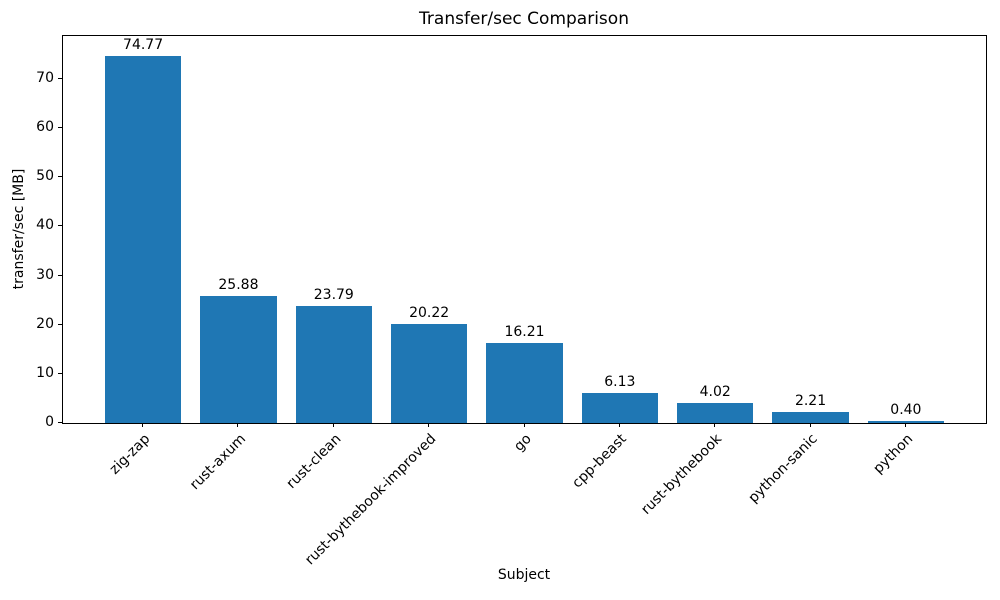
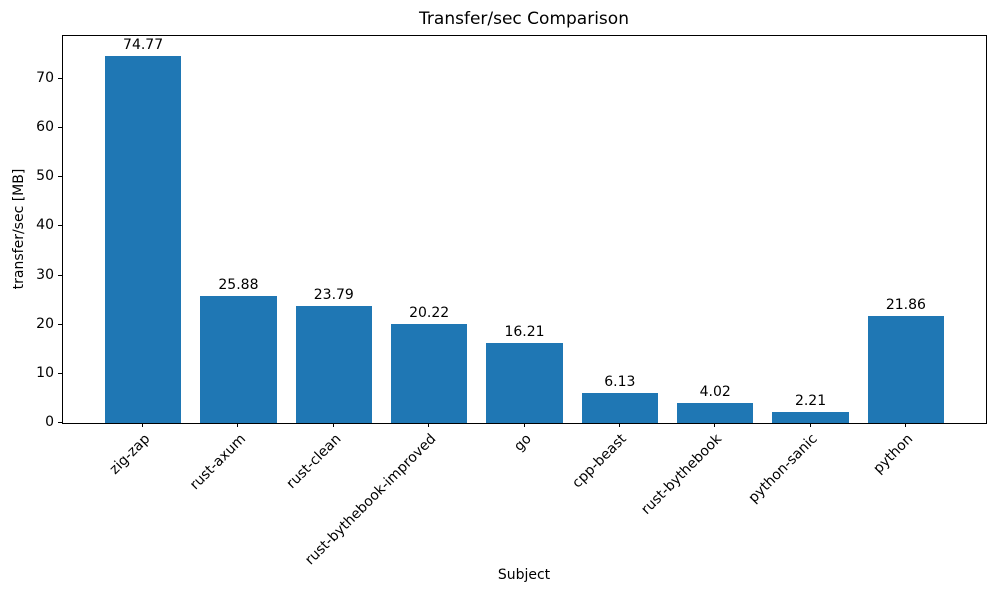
python: 0.40 -> 21.86
